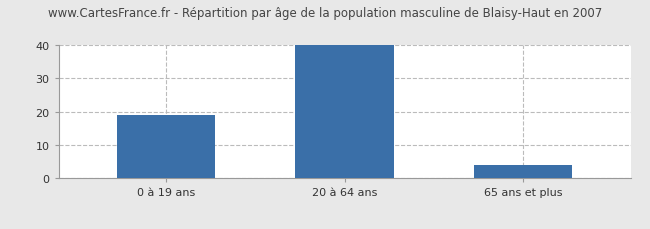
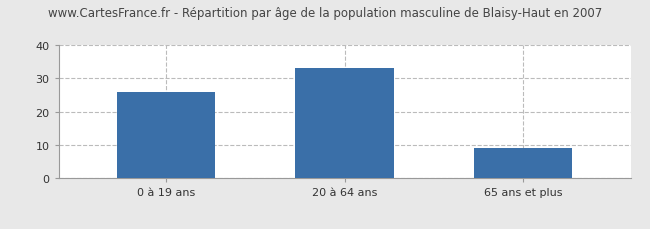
0 à 19 ans: 19 -> 26
20 à 64 ans: 40 -> 33
65 ans et plus: 4 -> 9
